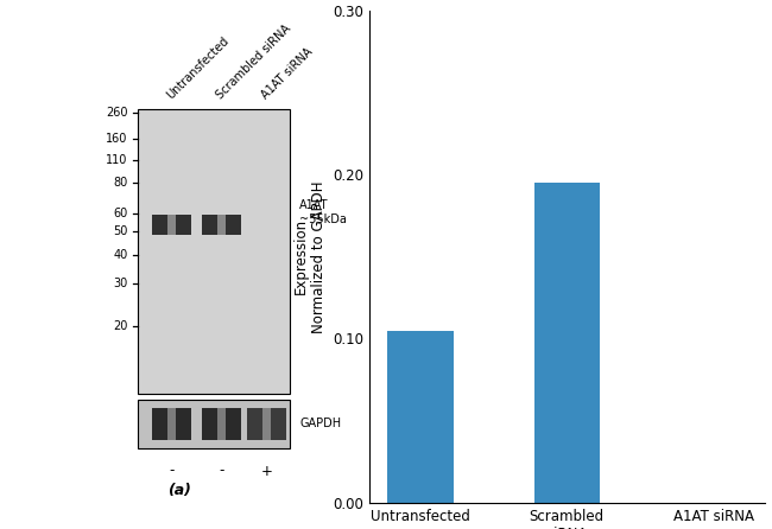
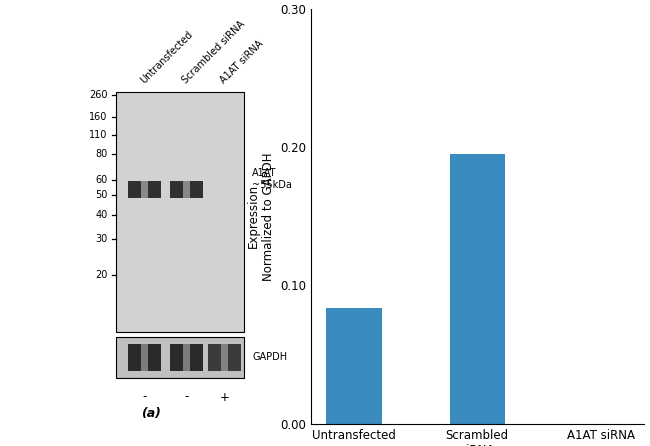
Untransfected: 0.105 -> 0.084
